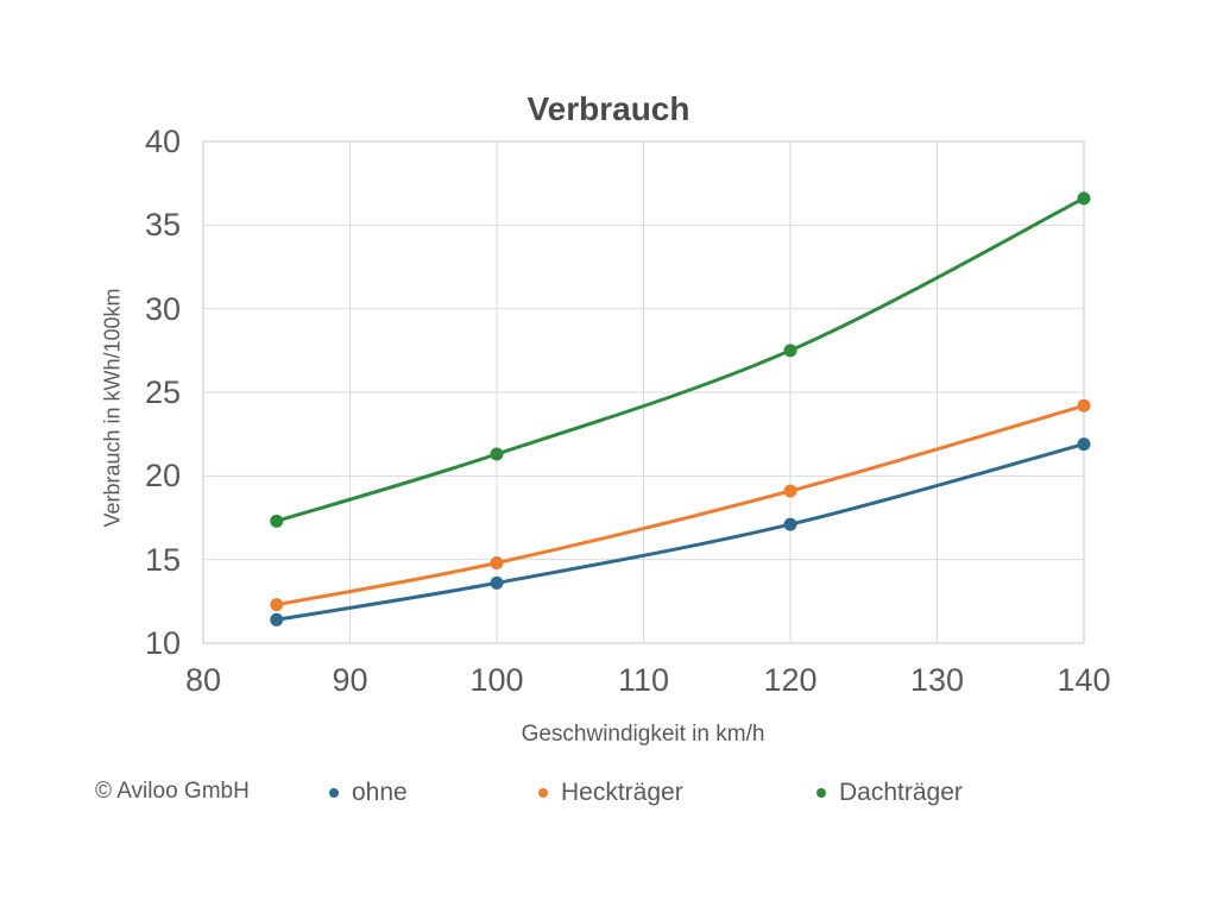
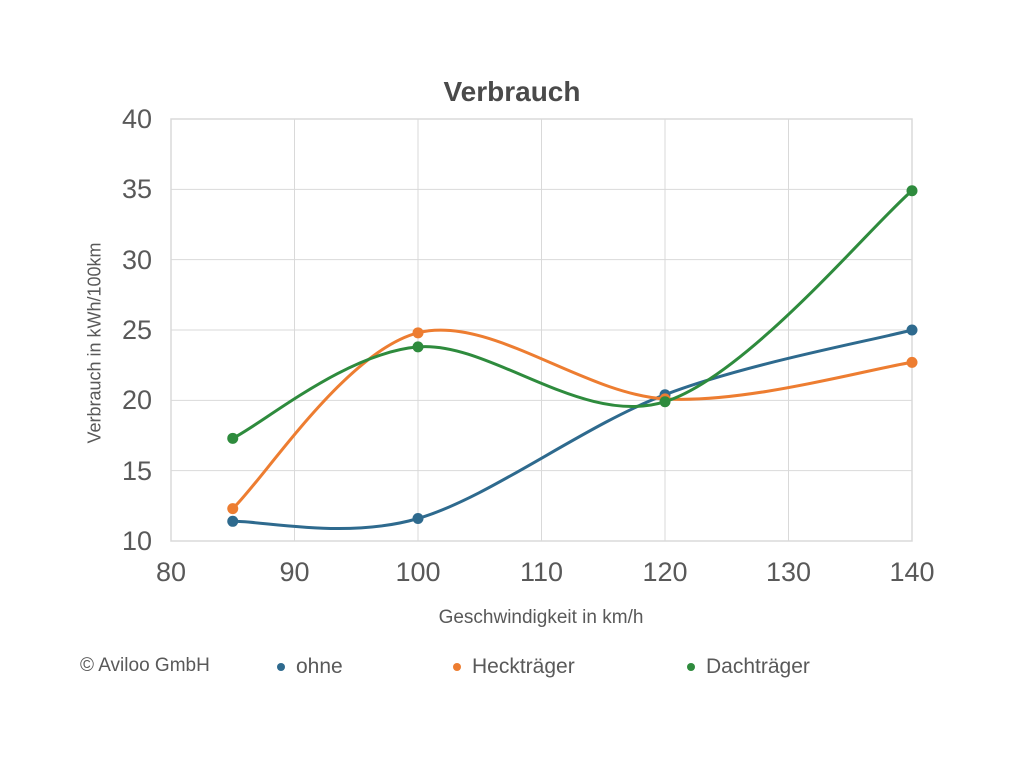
ohne/100: 13.6 -> 11.6
Heckträger/100: 14.8 -> 24.8
Dachträger/100: 21.3 -> 23.8
ohne/120: 17.1 -> 20.4
Heckträger/120: 19.1 -> 20.1
Dachträger/120: 27.5 -> 19.9
ohne/140: 21.9 -> 25.0
Heckträger/140: 24.2 -> 22.7
Dachträger/140: 36.6 -> 34.9
